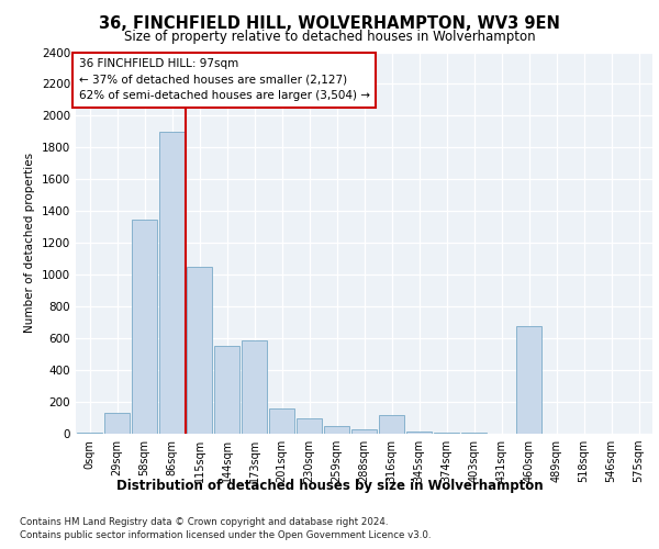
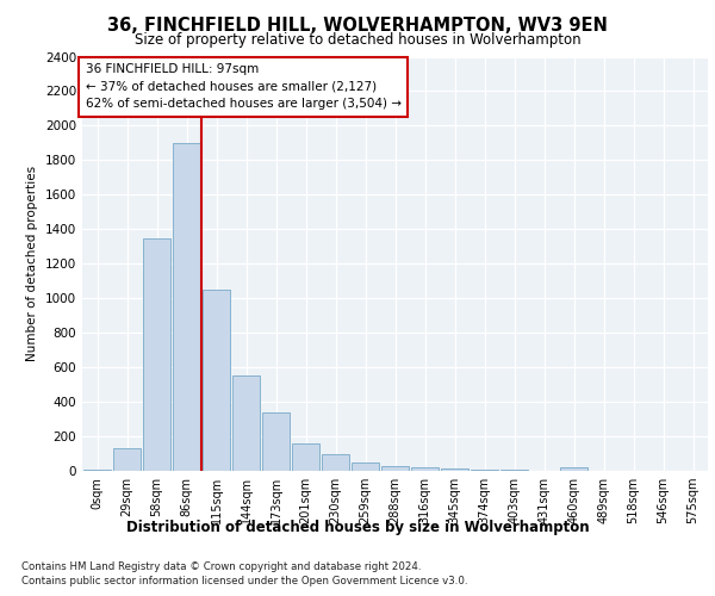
173sqm: 590 -> 340
316sqm: 120 -> 20
460sqm: 680 -> 20
